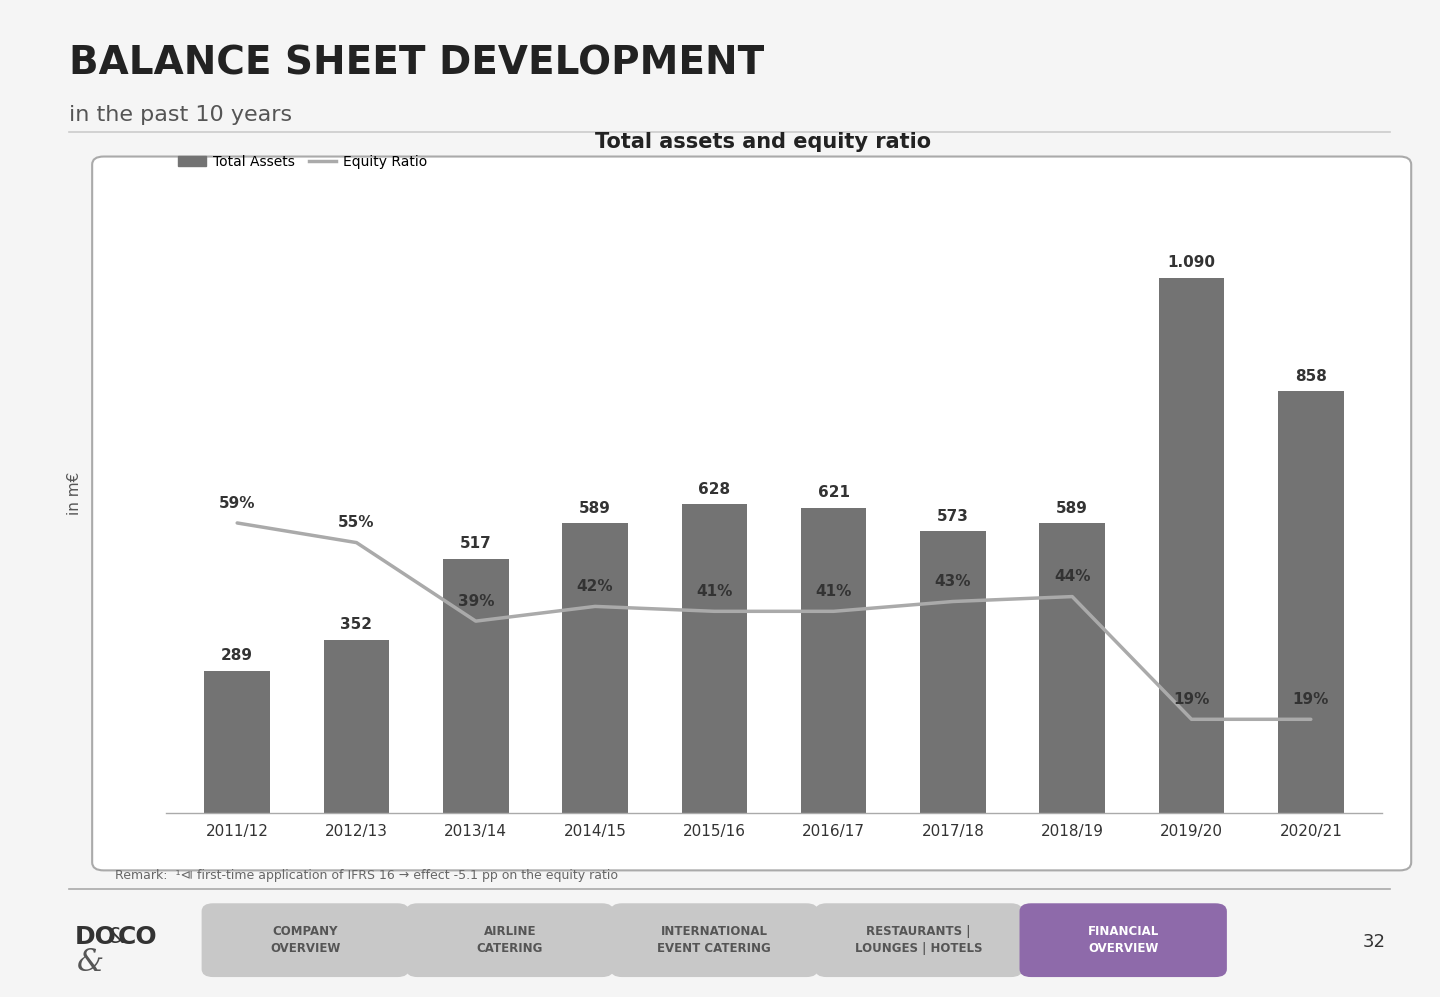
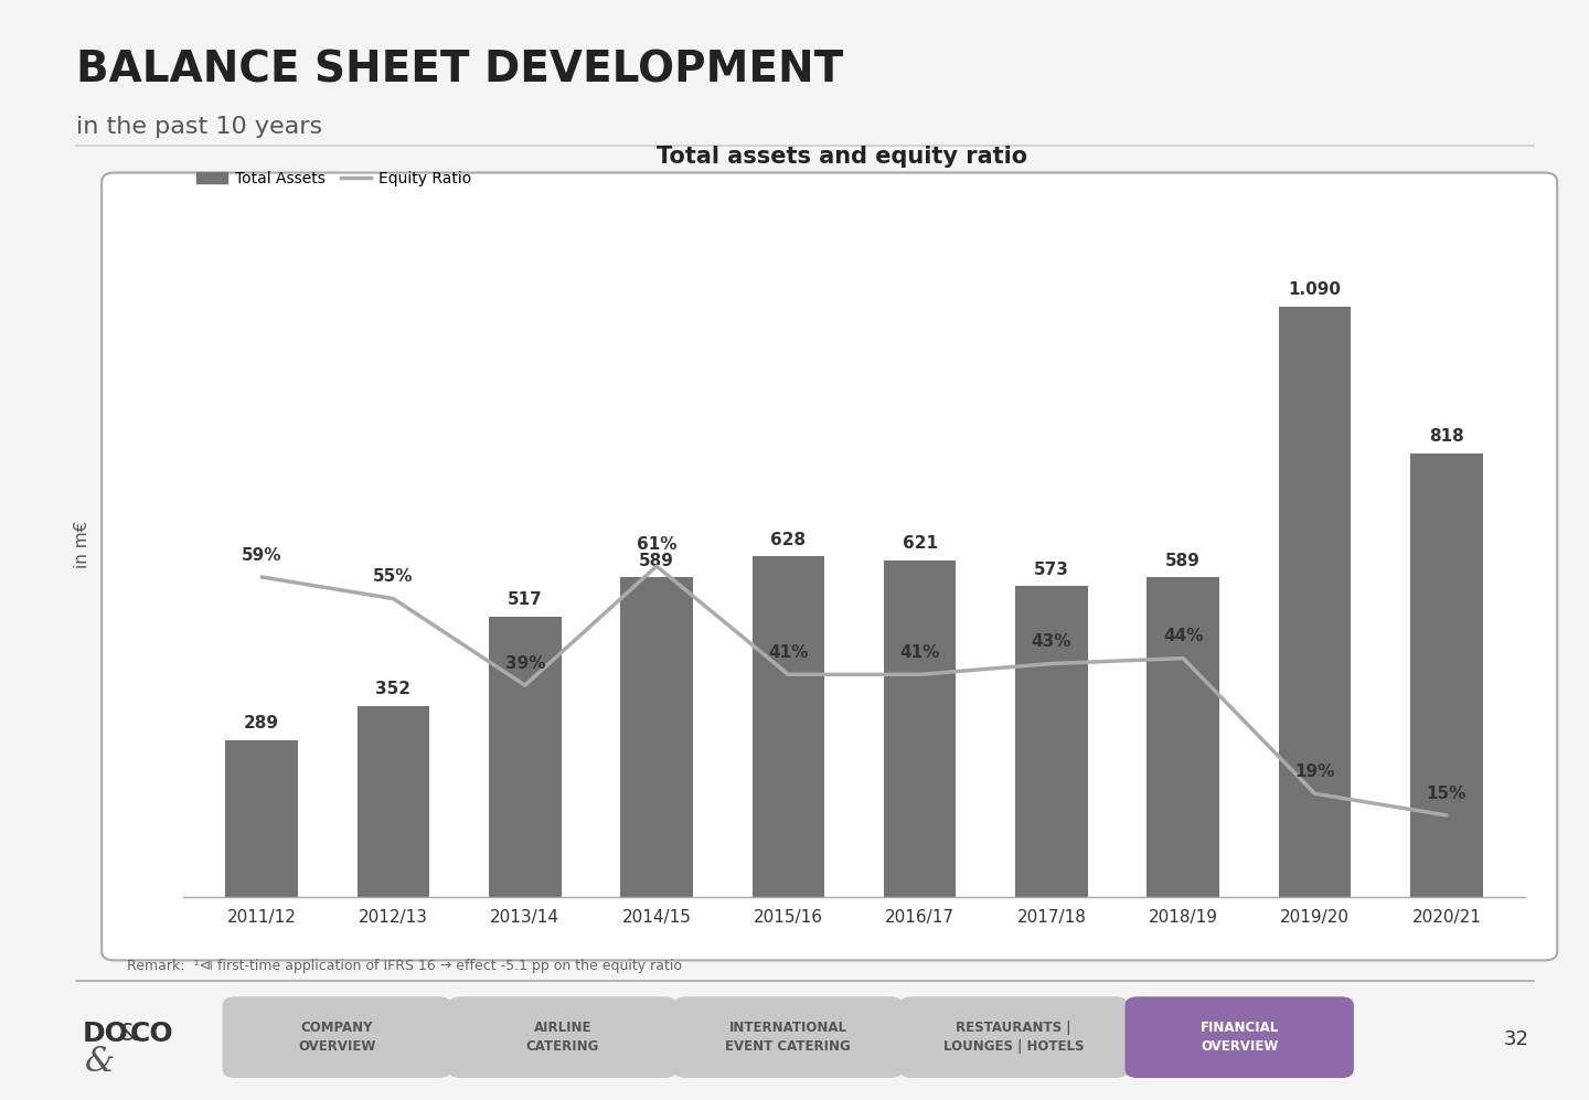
Equity Ratio/2014/15: 42% -> 61%
Total Assets/2020/21: 858 -> 818
Equity Ratio/2020/21: 19% -> 15%
